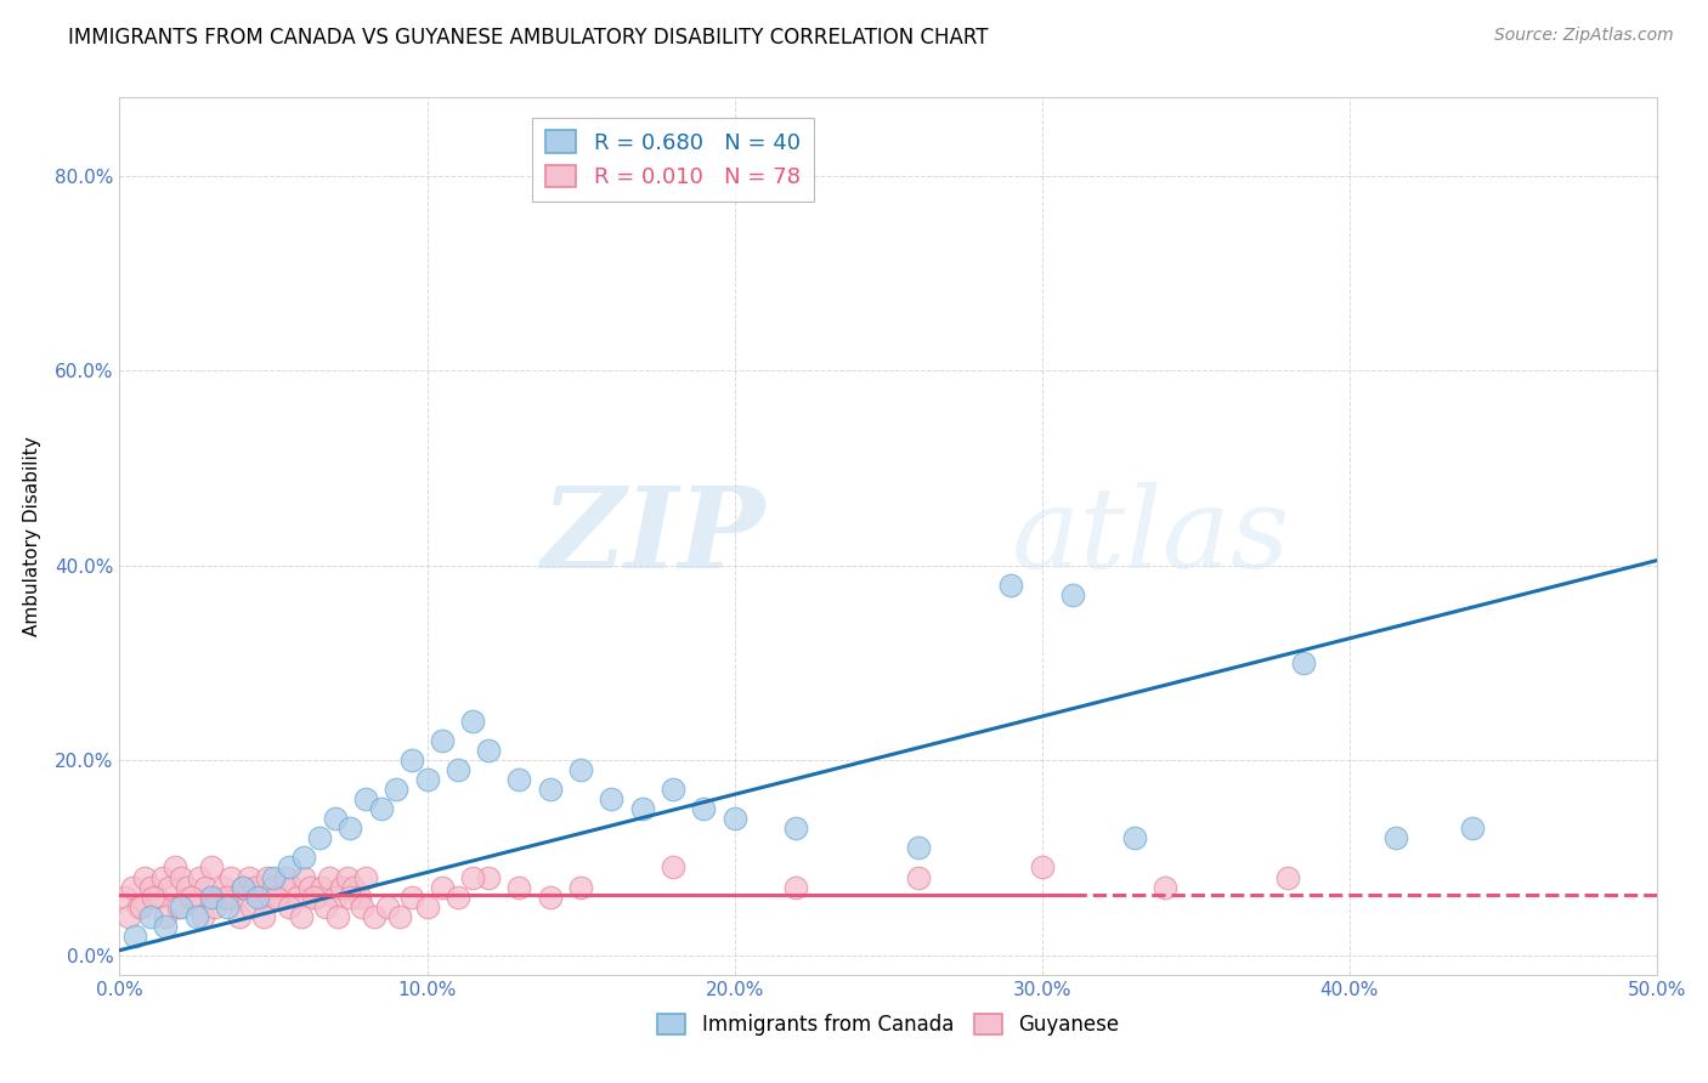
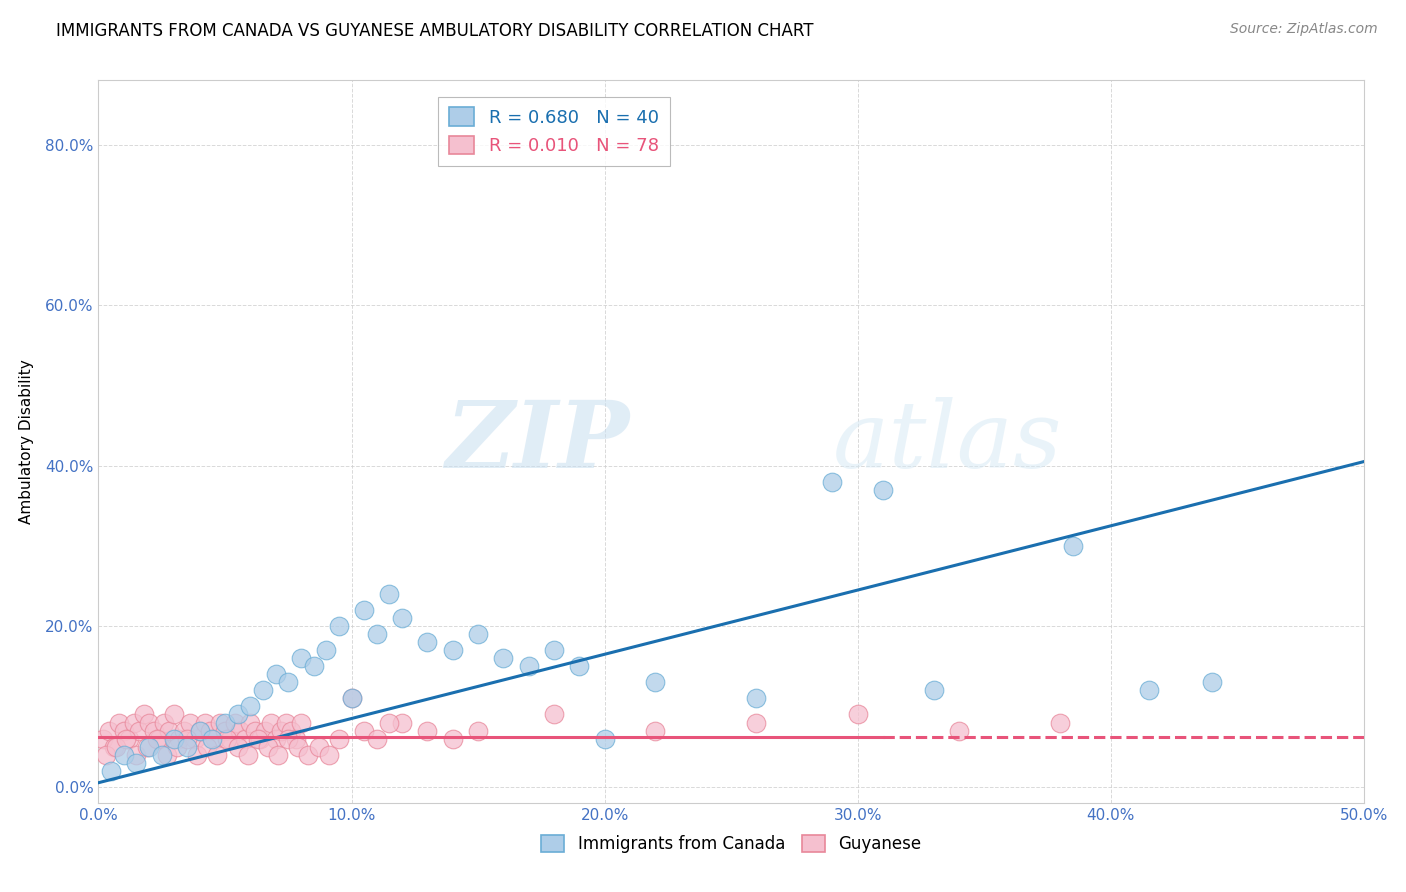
Immigrants from Canada/10.0%: 18% -> 11%
Guyanese/10.0%: 5% -> 11%
Immigrants from Canada/20.0%: 14% -> 6%
